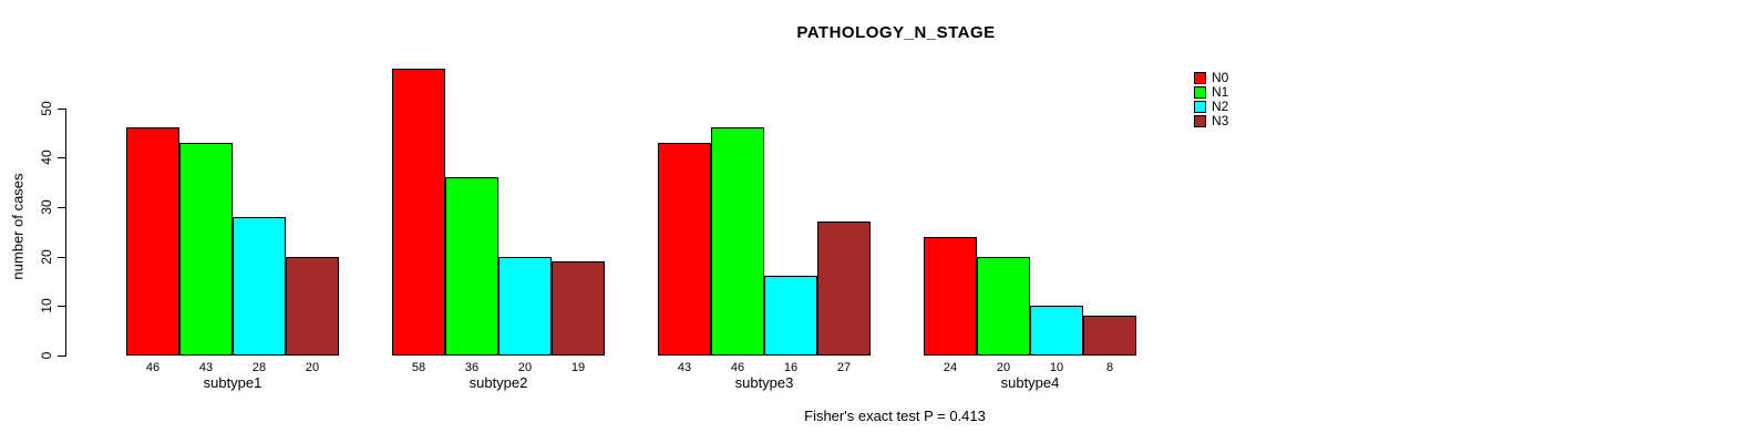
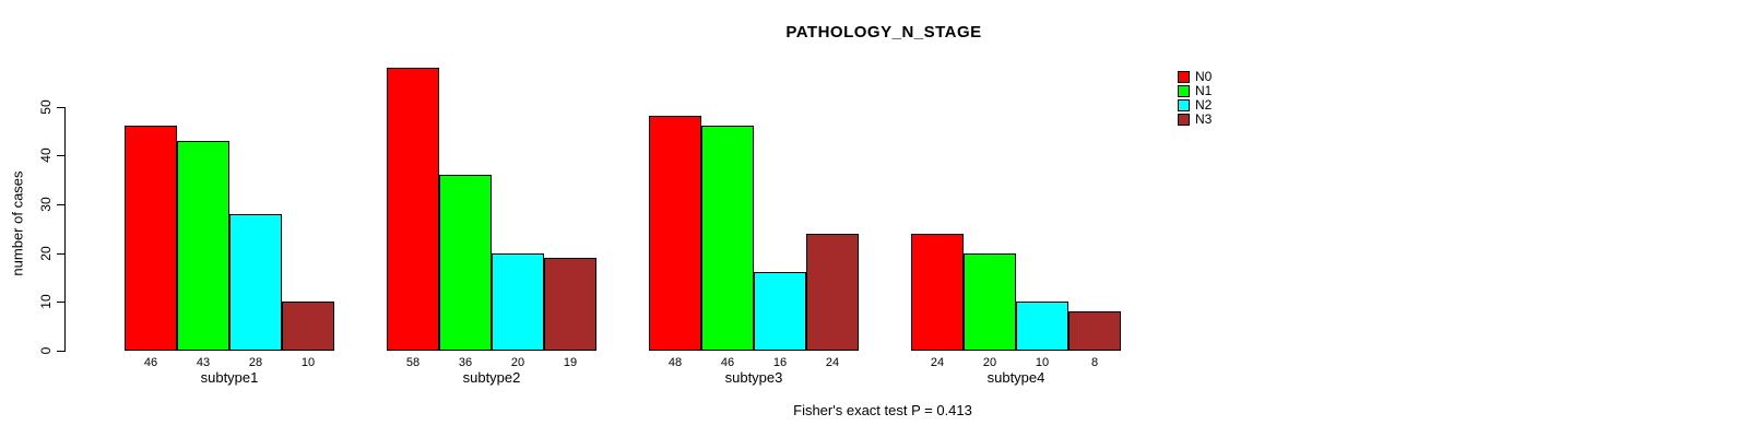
N3/subtype1: 20 -> 10
N0/subtype3: 43 -> 48
N3/subtype3: 27 -> 24
